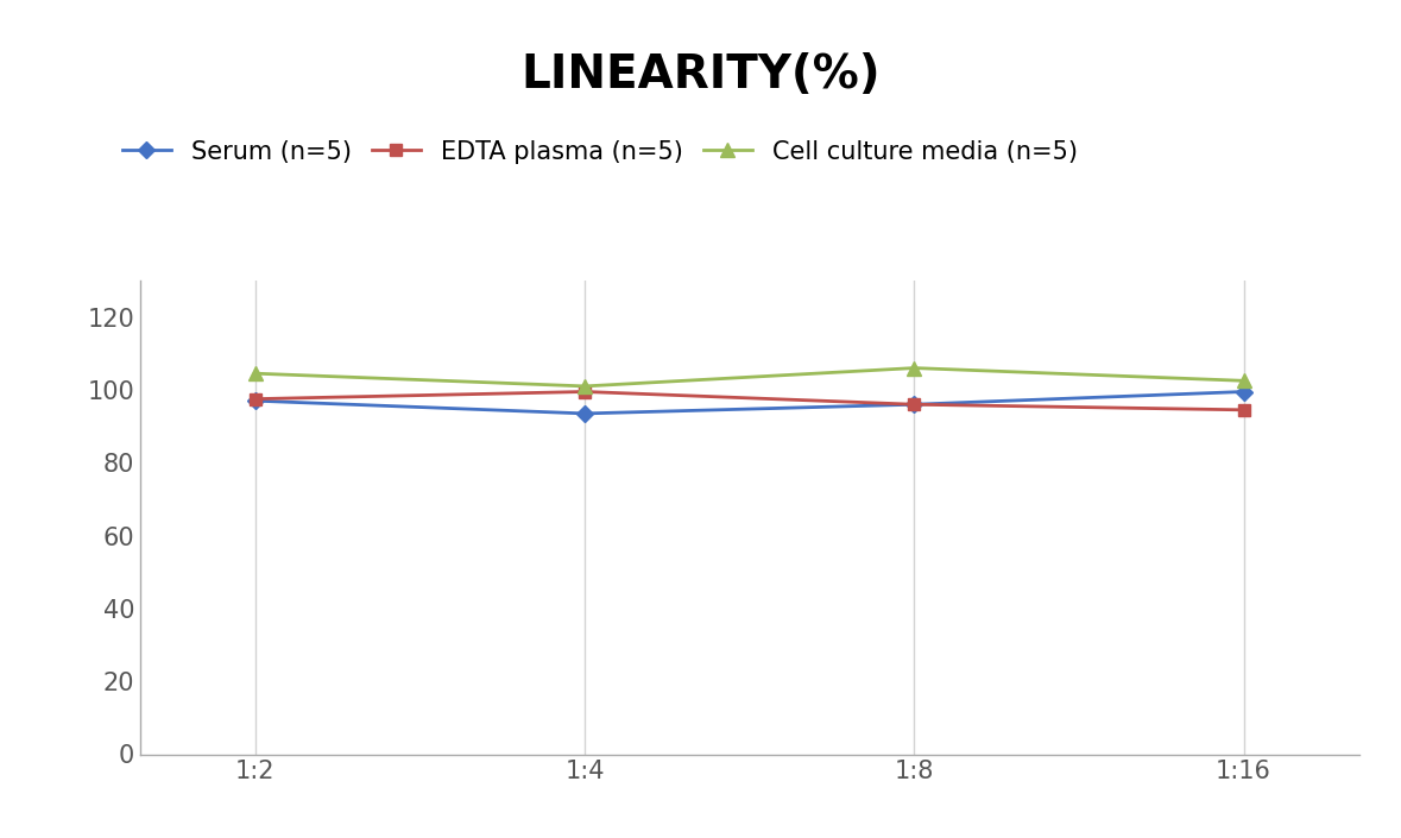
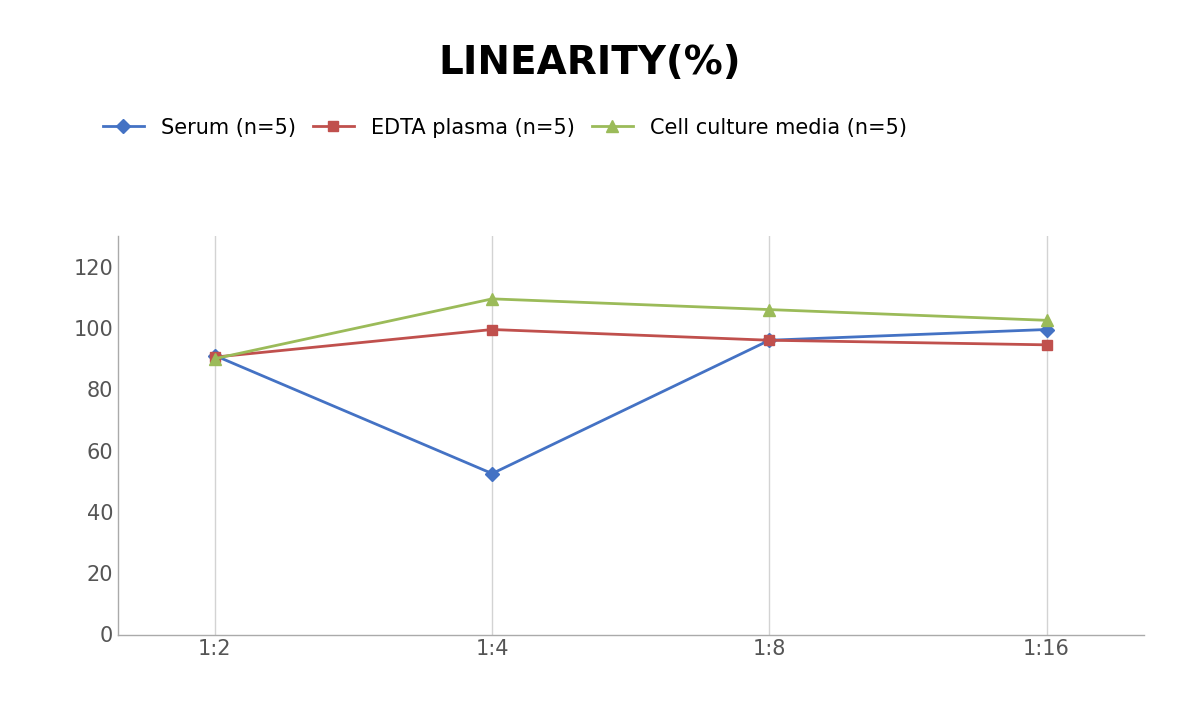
Serum (n=5)/1:2: 97.0 -> 91.0
EDTA plasma (n=5)/1:2: 97.5 -> 90.5
Cell culture media (n=5)/1:2: 104.5 -> 90.0
Serum (n=5)/1:4: 93.5 -> 52.5
Cell culture media (n=5)/1:4: 101.0 -> 109.5
